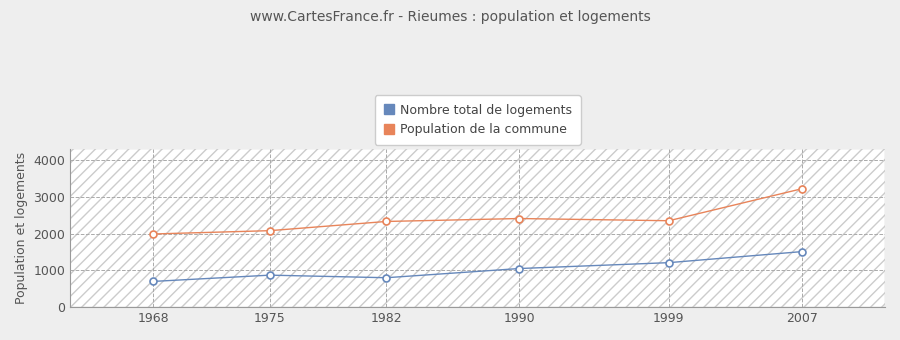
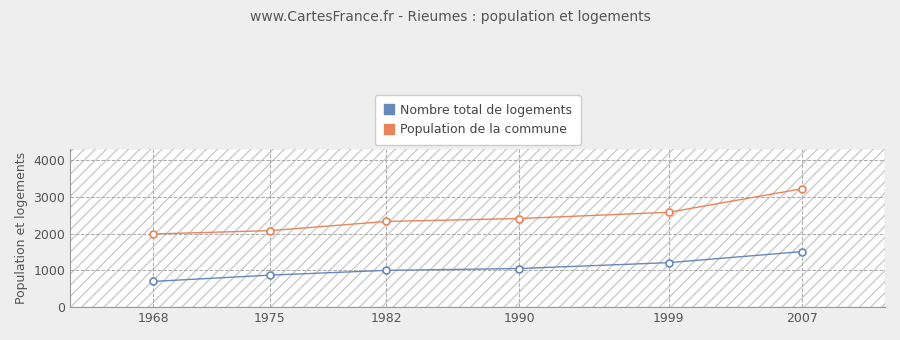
Nombre total de logements/1982: 800 -> 1000
Population de la commune/1999: 2350 -> 2580
